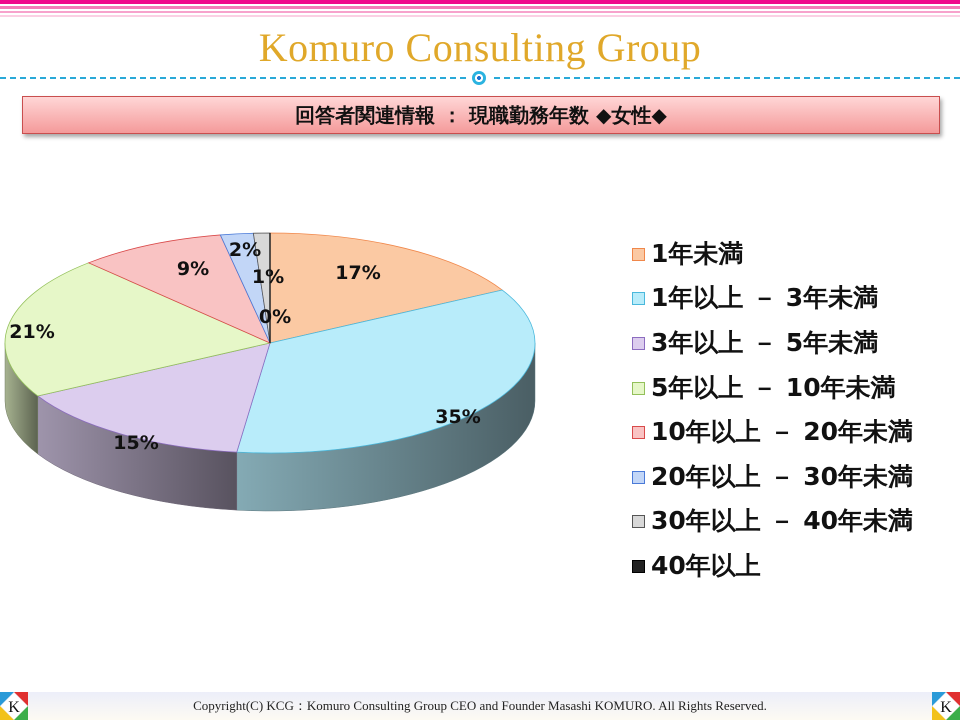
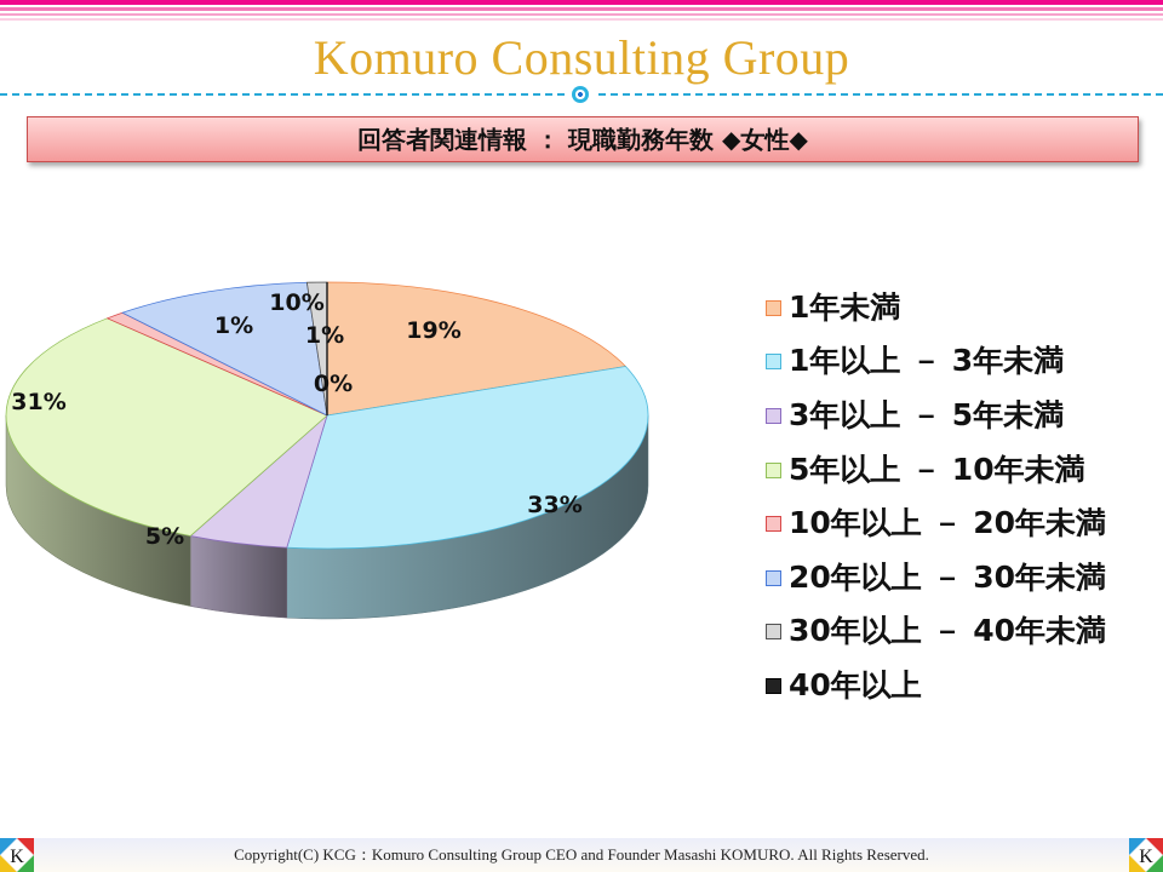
1年未満: 17% -> 19%
1年以上 － 3年未満: 35% -> 33%
3年以上 － 5年未満: 15% -> 5%
5年以上 － 10年未満: 21% -> 31%
10年以上 － 20年未満: 9% -> 1%
20年以上 － 30年未満: 2% -> 10%
